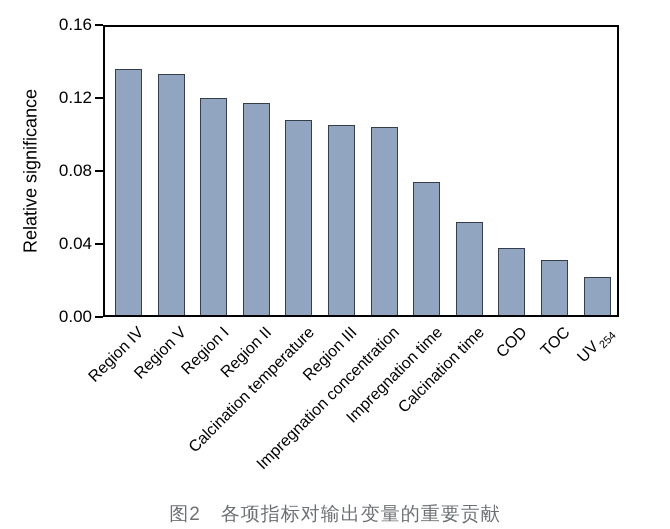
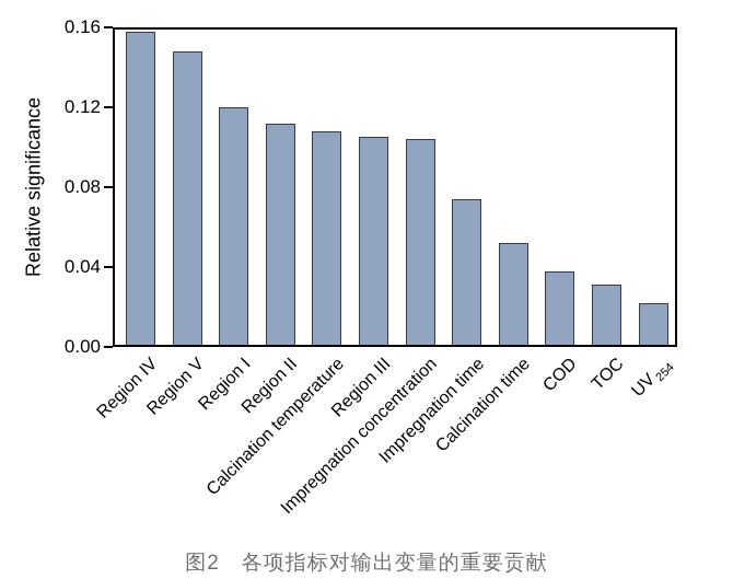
Region IV: 0.136 -> 0.158
Region V: 0.133 -> 0.148
Region II: 0.117 -> 0.112
